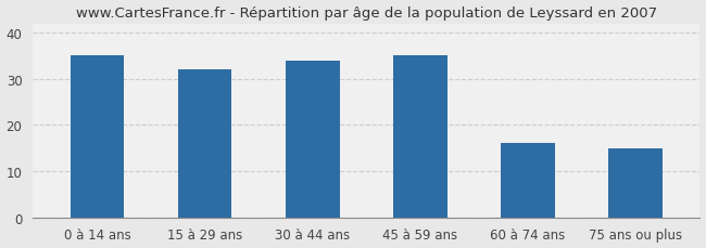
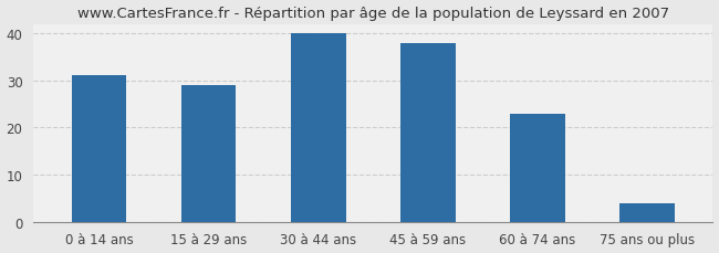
0 à 14 ans: 35 -> 31
15 à 29 ans: 32 -> 29
30 à 44 ans: 34 -> 40
45 à 59 ans: 35 -> 38
60 à 74 ans: 16 -> 23
75 ans ou plus: 15 -> 4
